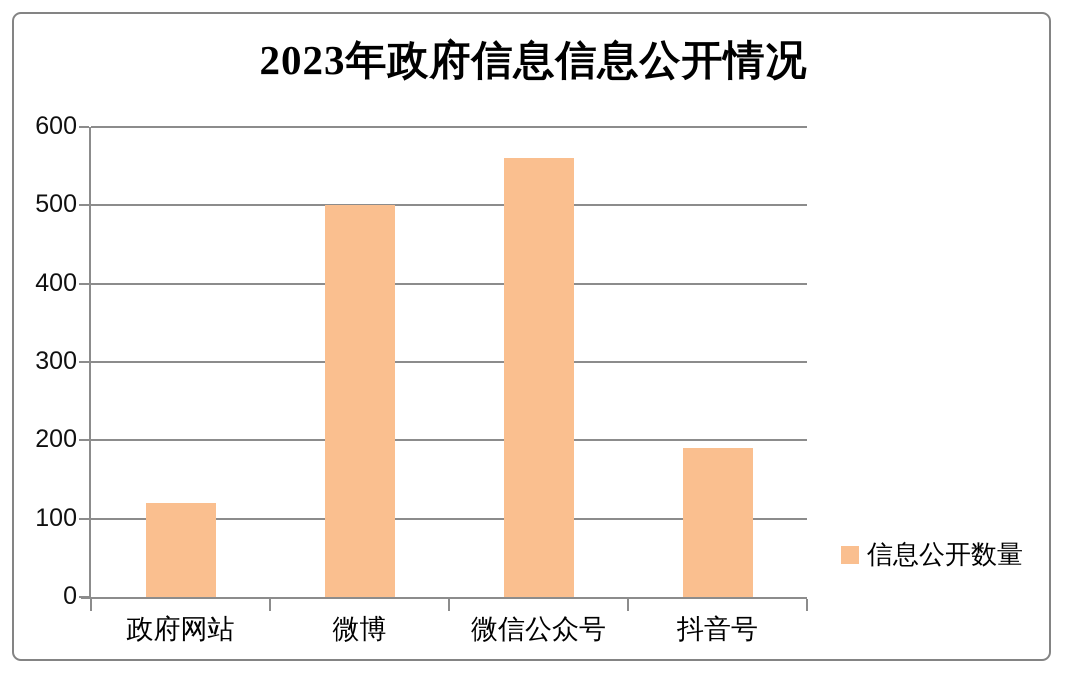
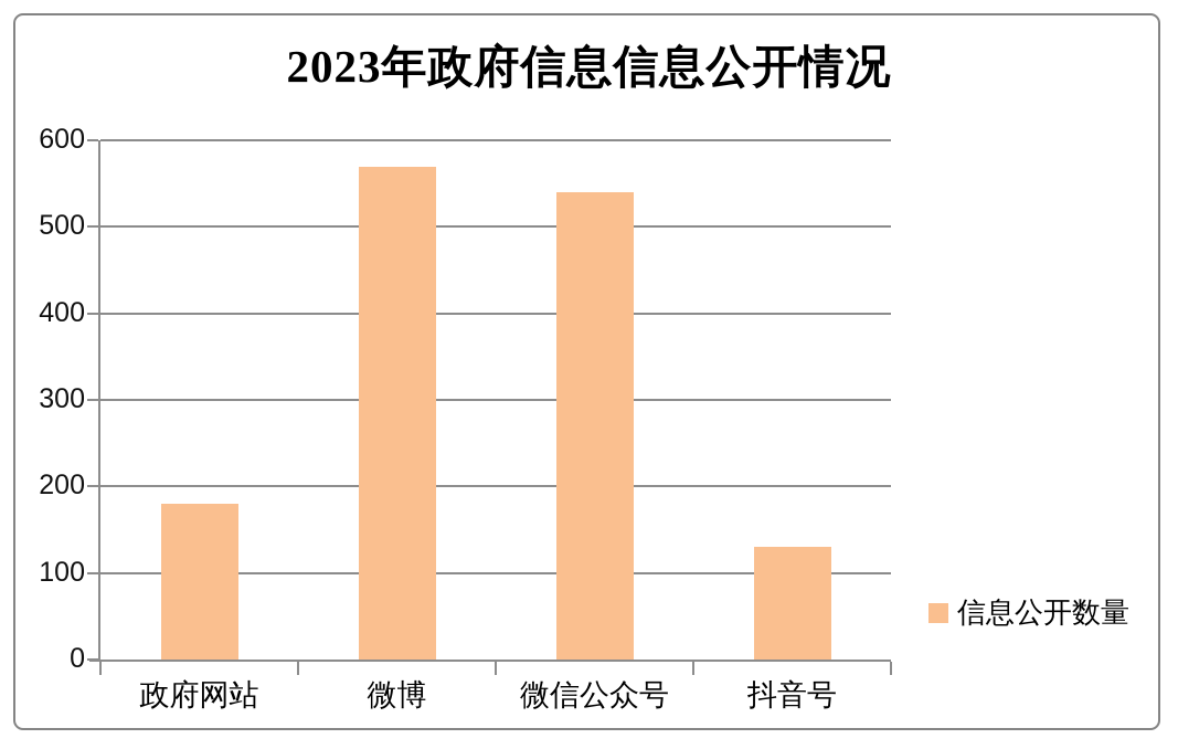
政府网站: 120 -> 180
微博: 500 -> 570
微信公众号: 560 -> 540
抖音号: 190 -> 130
